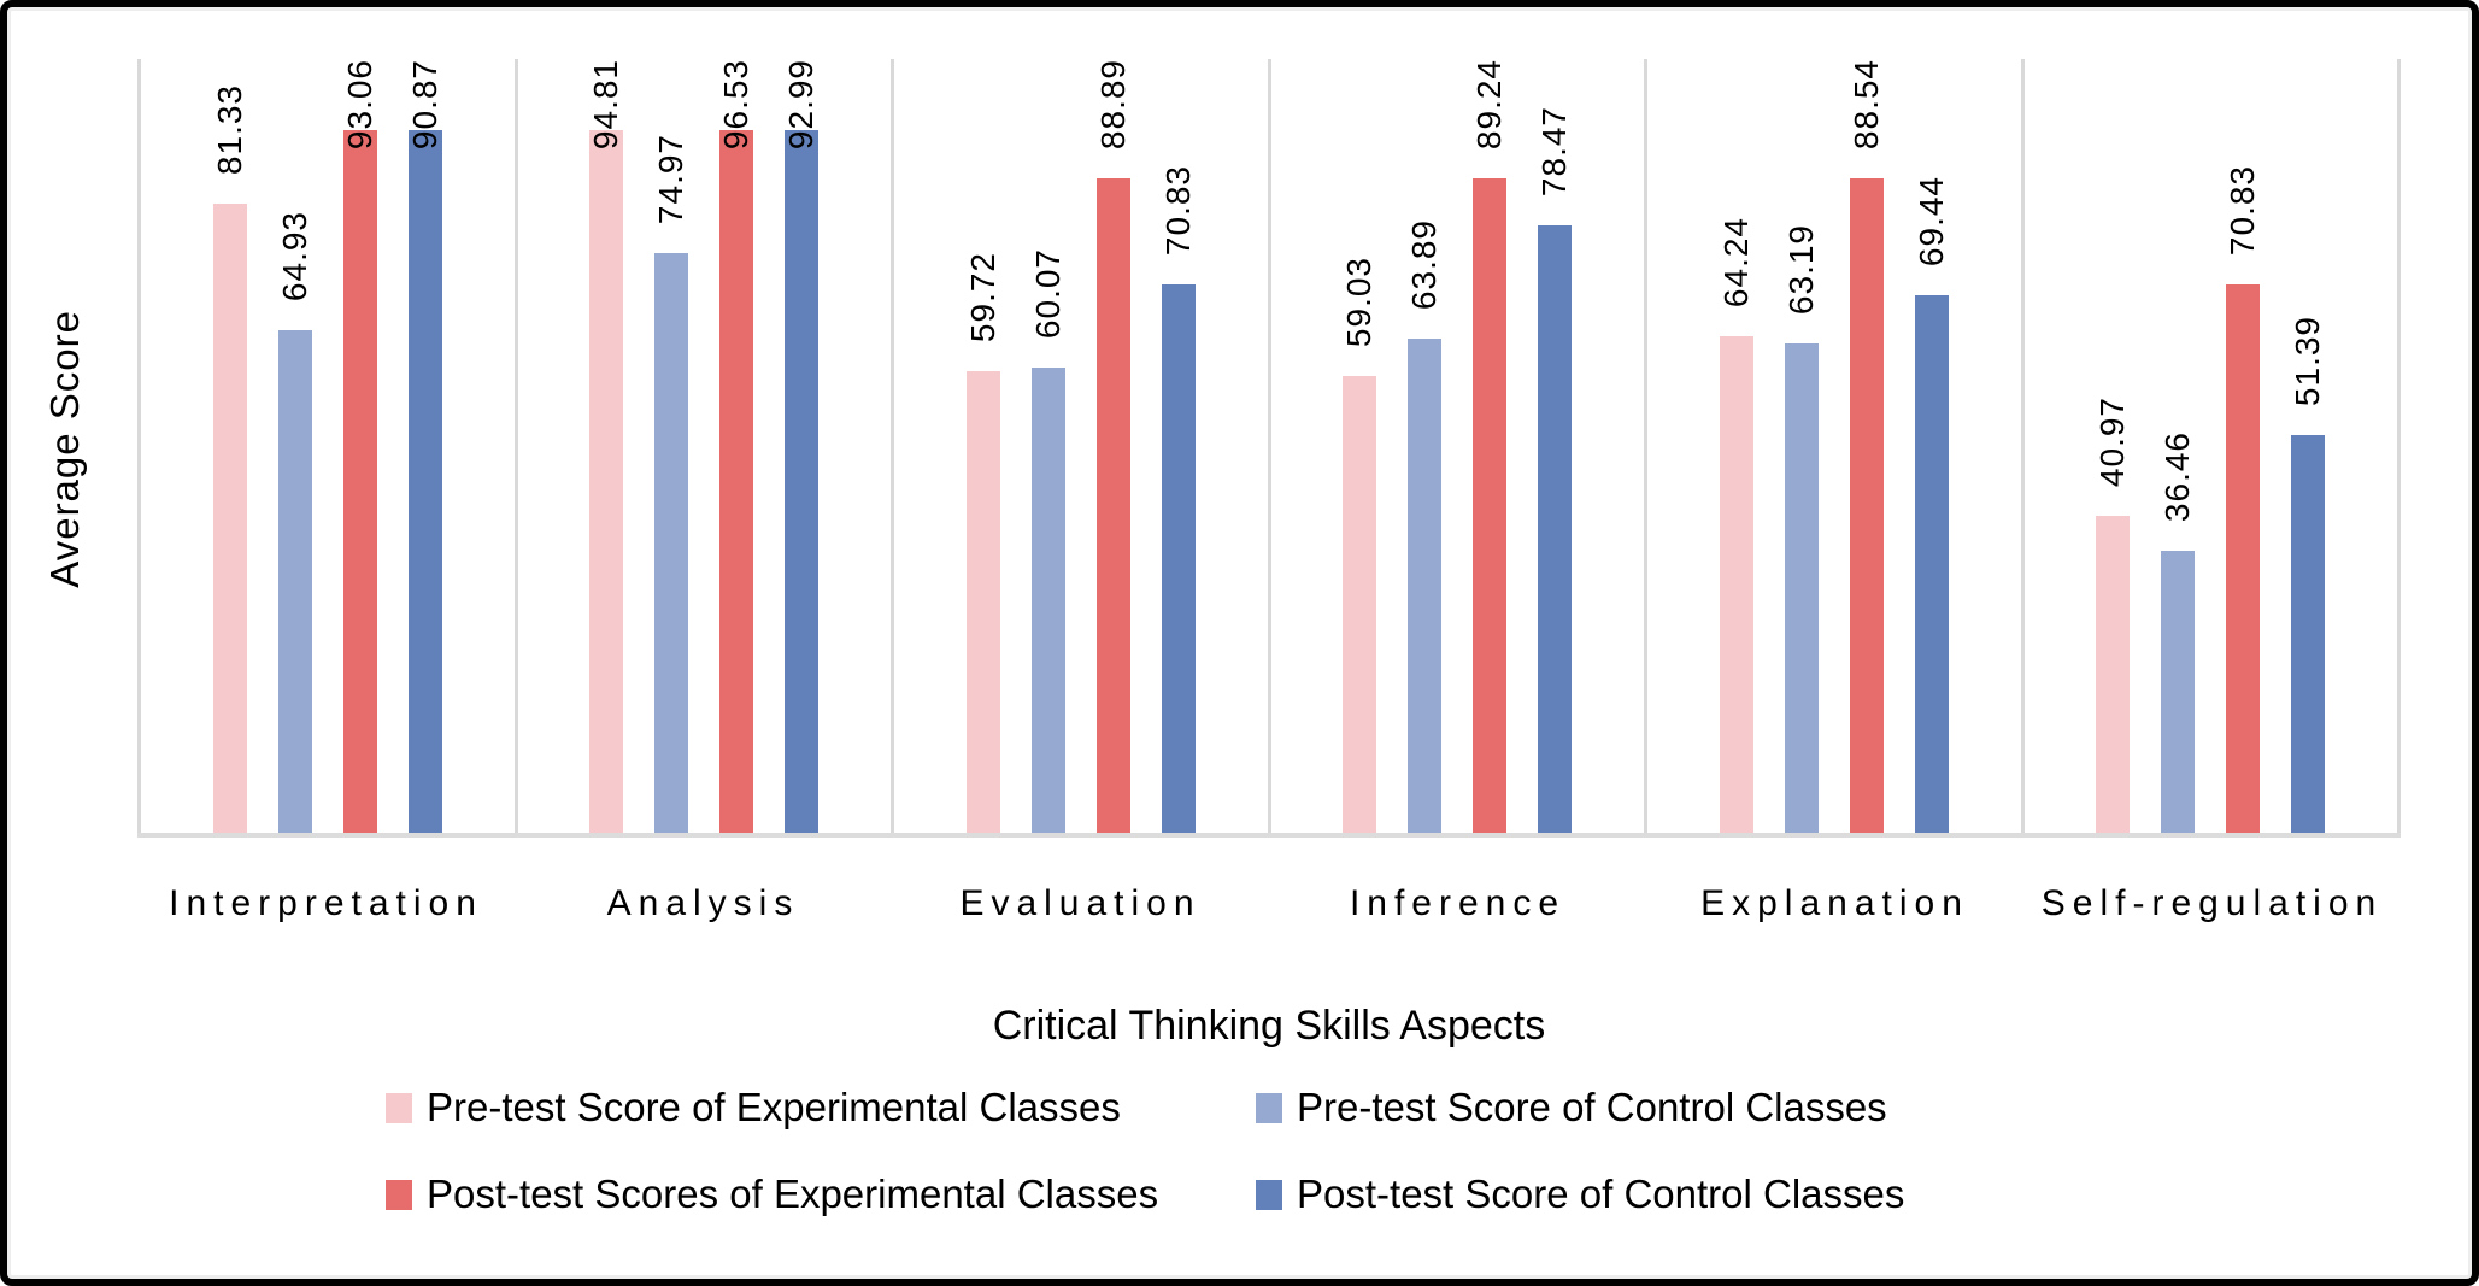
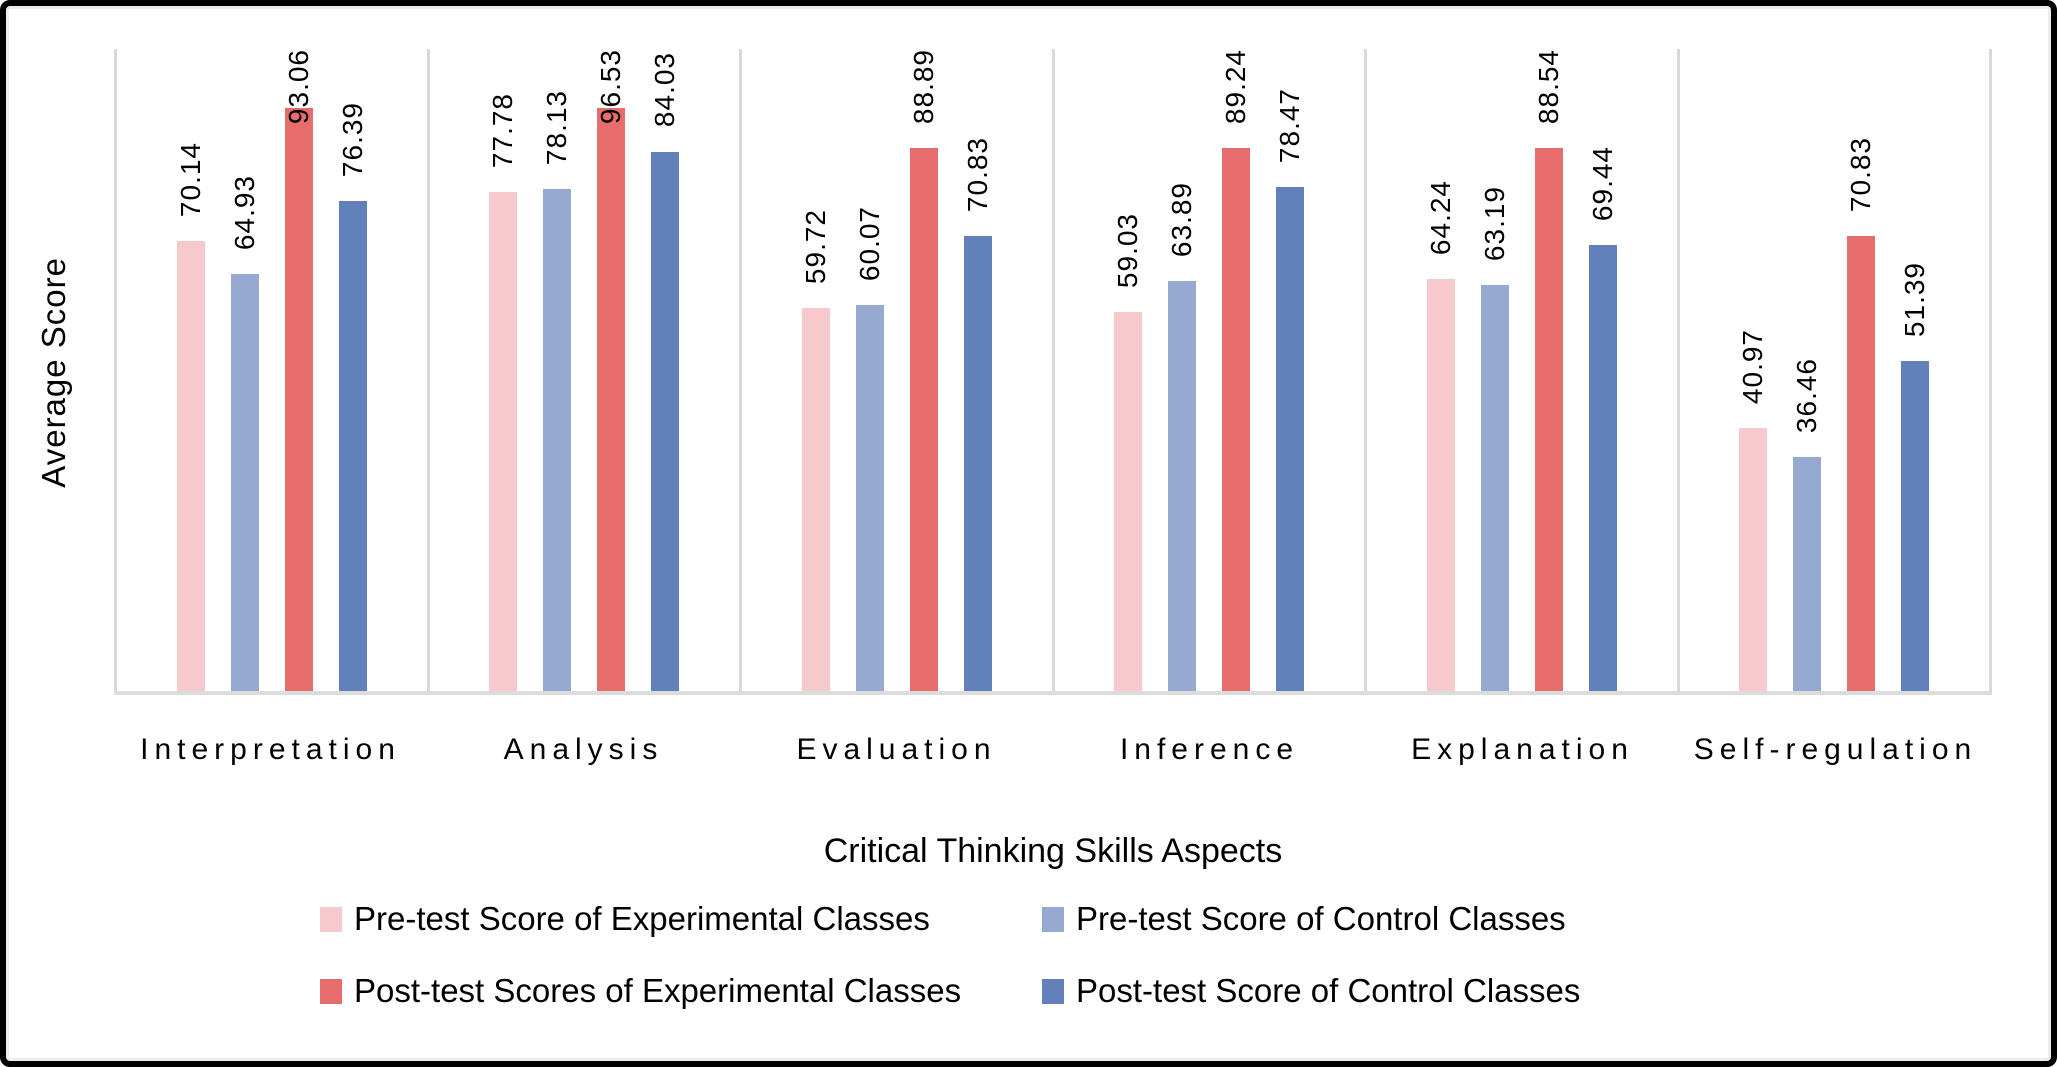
Pre-test Score of Experimental Classes/Interpretation: 81.33 -> 70.14
Post-test Score of Control Classes/Interpretation: 90.87 -> 76.39
Pre-test Score of Experimental Classes/Analysis: 94.81 -> 77.78
Pre-test Score of Control Classes/Analysis: 74.97 -> 78.13
Post-test Score of Control Classes/Analysis: 92.99 -> 84.03
